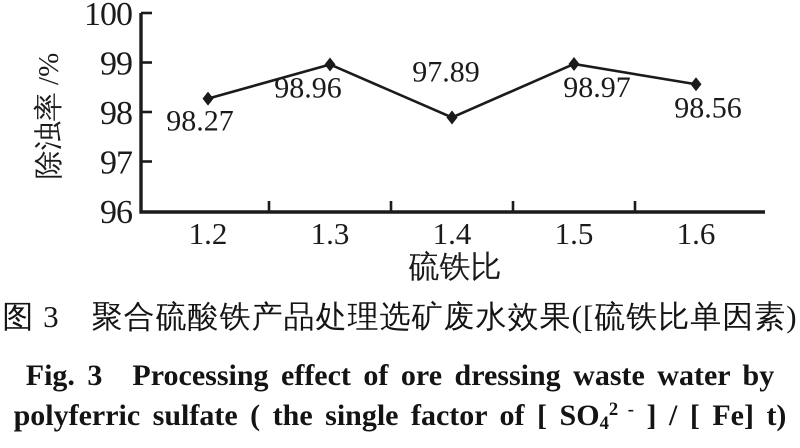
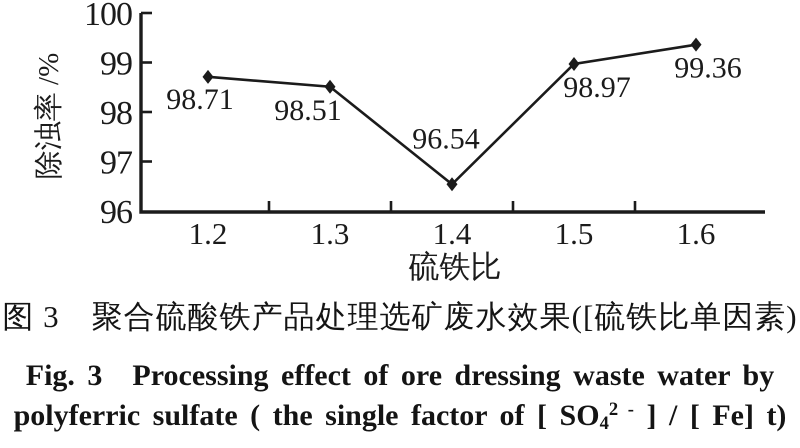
1.2: 98.27 -> 98.71
1.3: 98.96 -> 98.51
1.4: 97.89 -> 96.54
1.6: 98.56 -> 99.36
